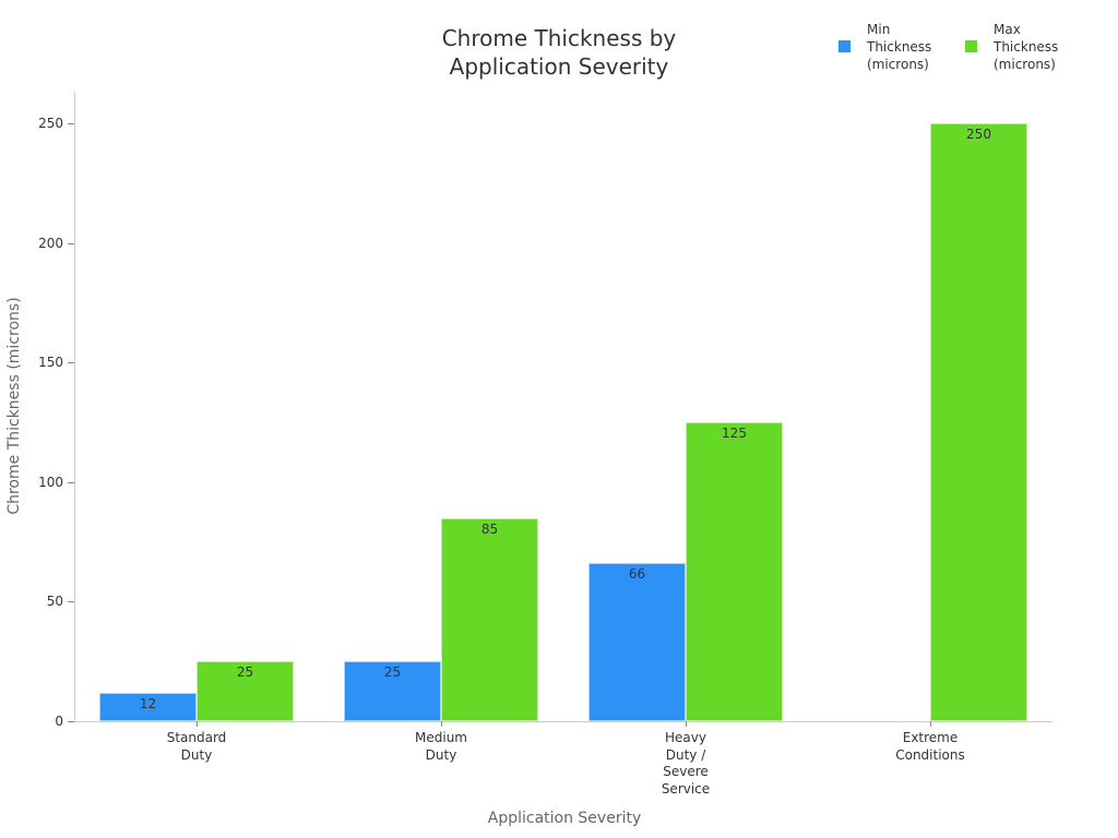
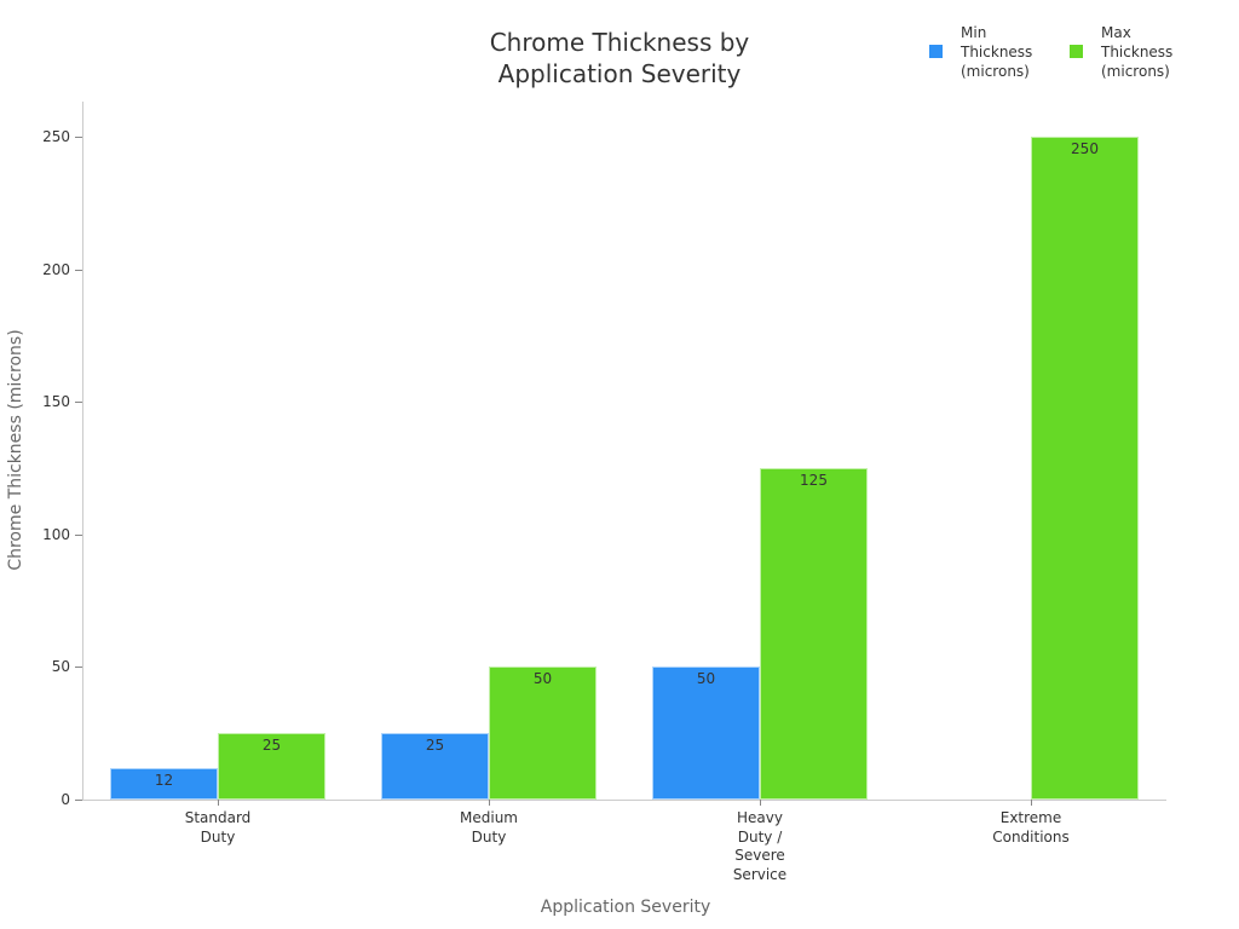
Max Thickness (microns)/Medium Duty: 85 -> 50
Min Thickness (microns)/Heavy Duty / Severe Service: 66 -> 50
